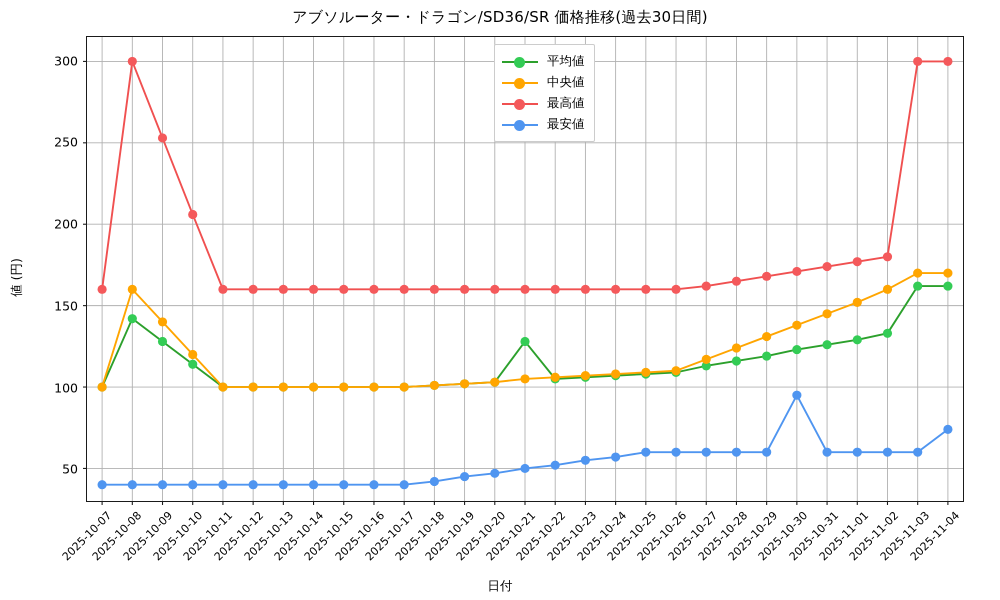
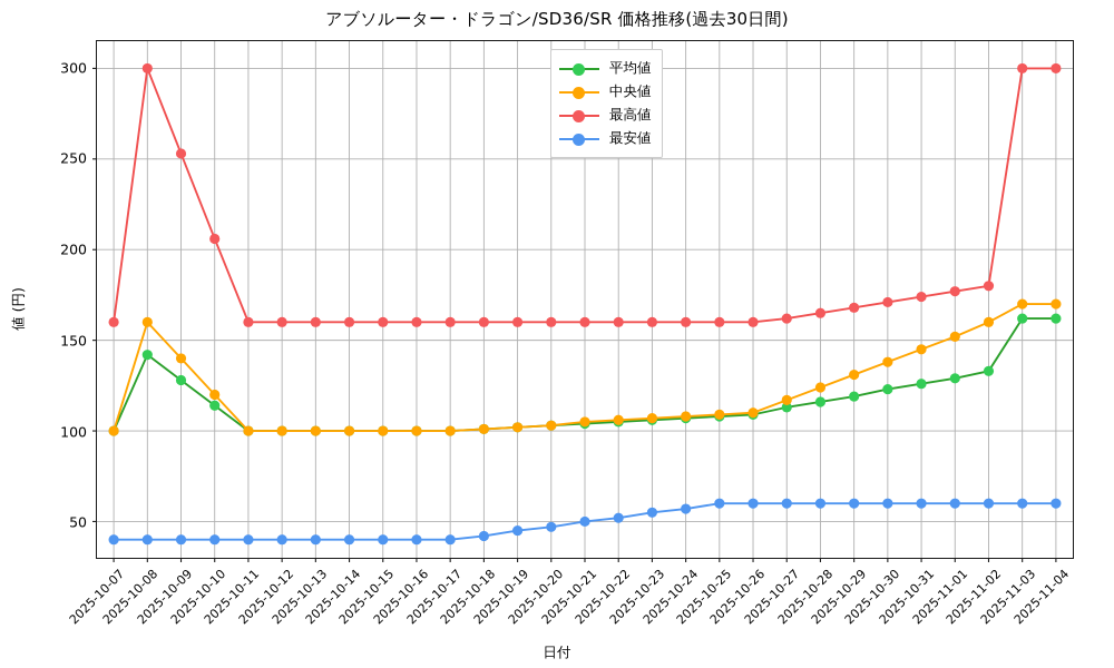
平均値/2025-10-21: 128 -> 104
最安値/2025-10-30: 95 -> 60
最安値/2025-11-04: 74 -> 60
